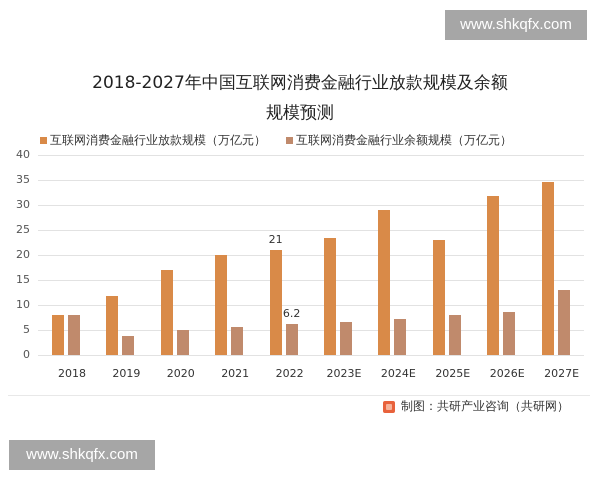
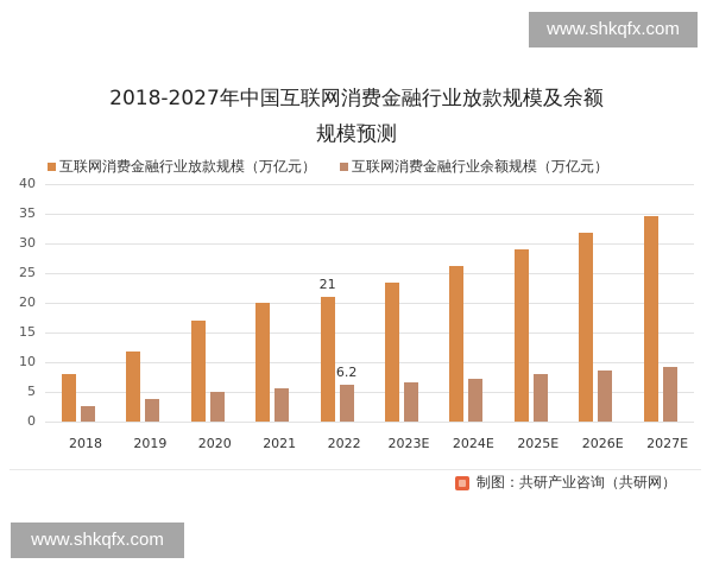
互联网消费金融行业余额规模（万亿元）/2018: 8 -> 3
互联网消费金融行业放款规模（万亿元）/2024E: 29 -> 26
互联网消费金融行业放款规模（万亿元）/2025E: 23 -> 29
互联网消费金融行业余额规模（万亿元）/2027E: 13 -> 9
